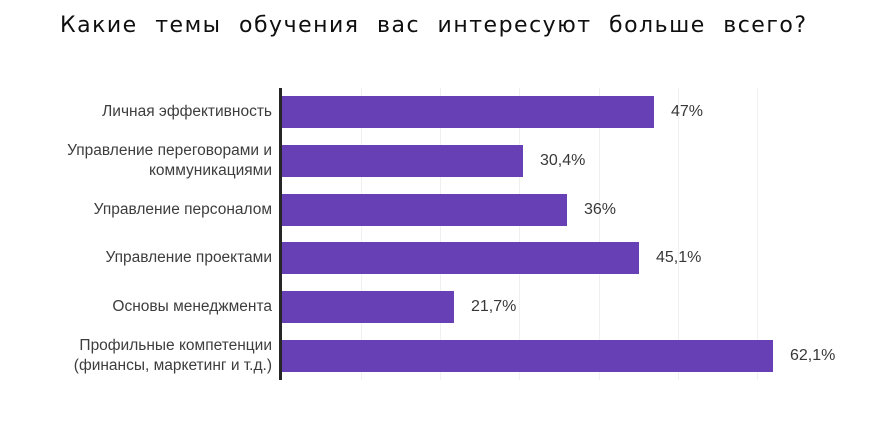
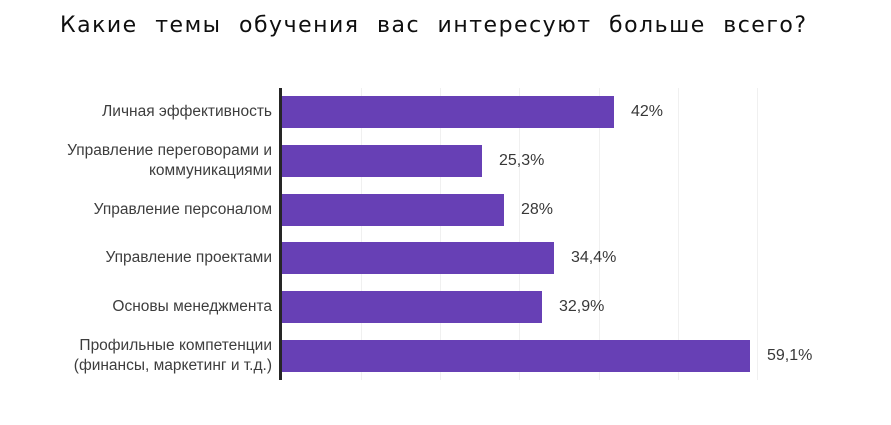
Личная эффективность: 47% -> 42%
Управление переговорами и коммуникациями: 30,4% -> 25,3%
Управление персоналом: 36% -> 28%
Управление проектами: 45,1% -> 34,4%
Основы менеджмента: 21,7% -> 32,9%
Профильные компетенции (финансы, маркетинг и т.д.): 62,1% -> 59,1%
